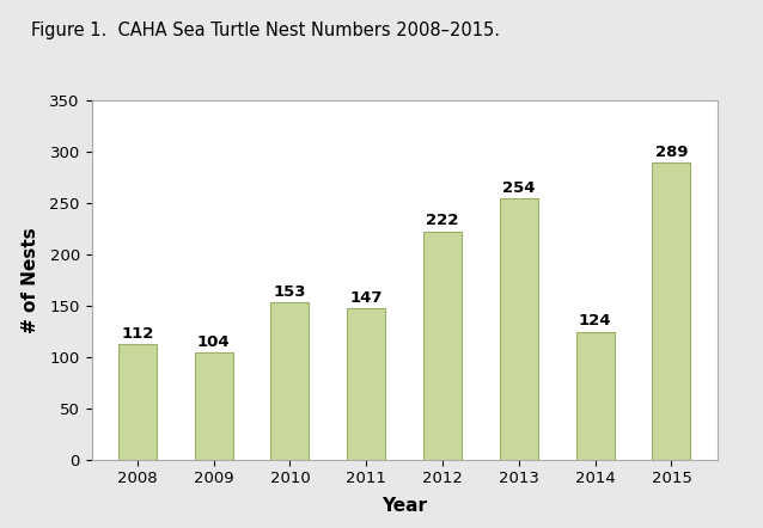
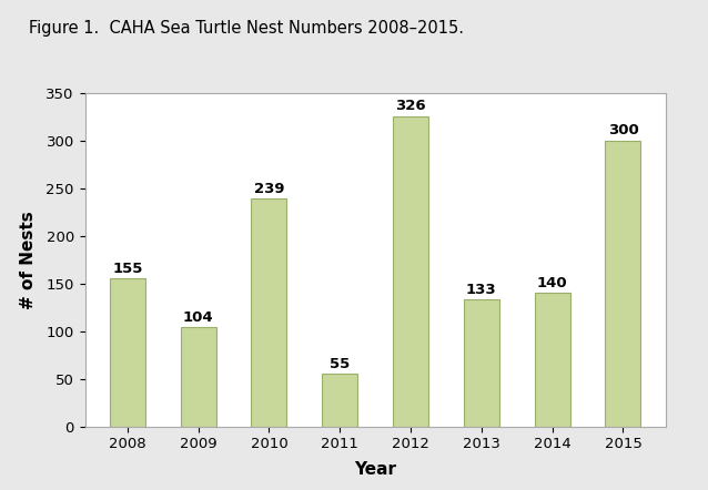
2008: 112 -> 155
2010: 153 -> 239
2011: 147 -> 55
2012: 222 -> 326
2013: 254 -> 133
2014: 124 -> 140
2015: 289 -> 300
